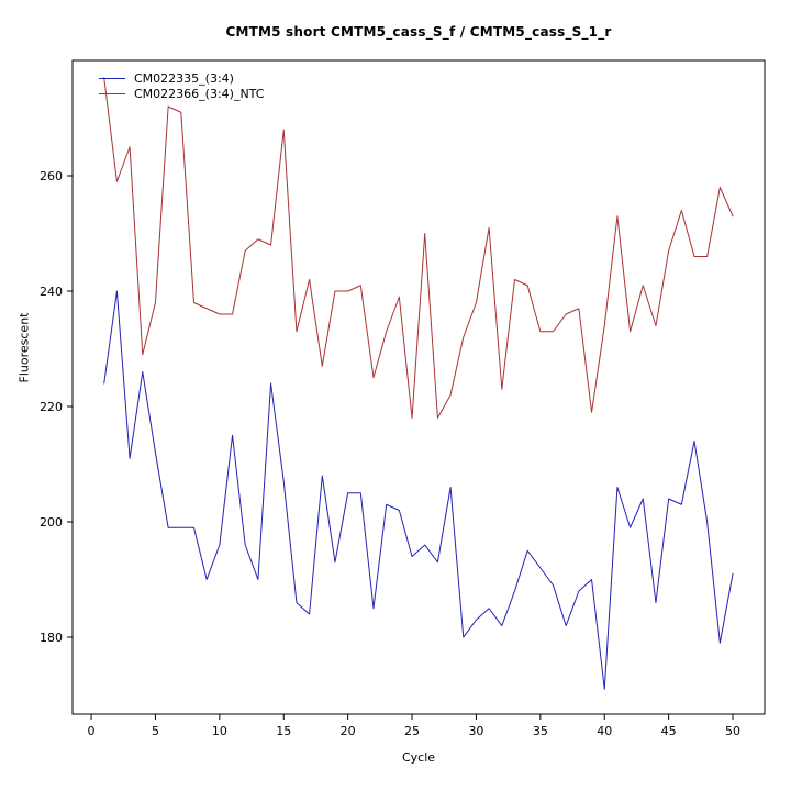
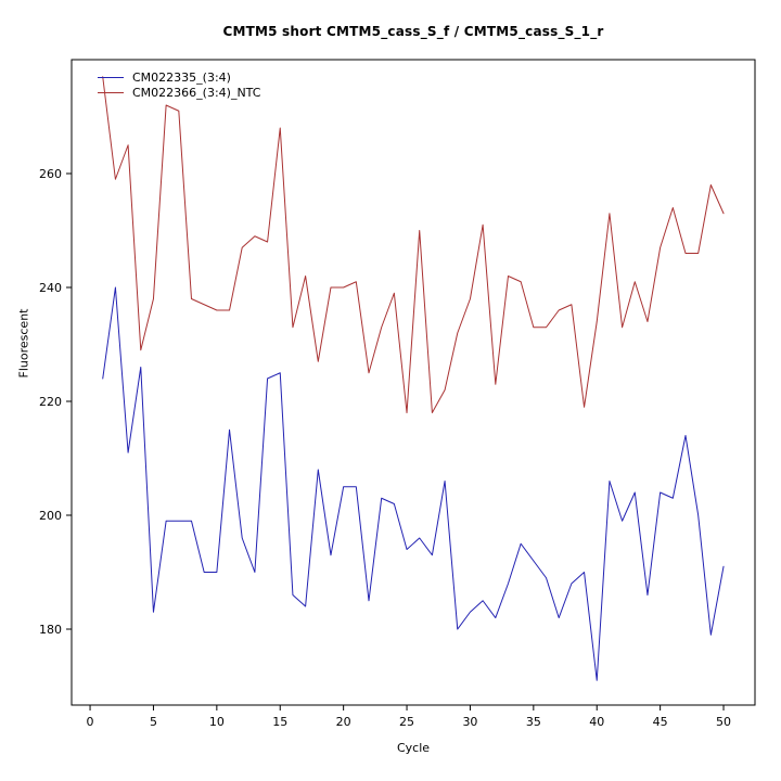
CM022335_(3:4)/5: 212 -> 183
CM022335_(3:4)/10: 196 -> 190
CM022335_(3:4)/15: 207 -> 225
